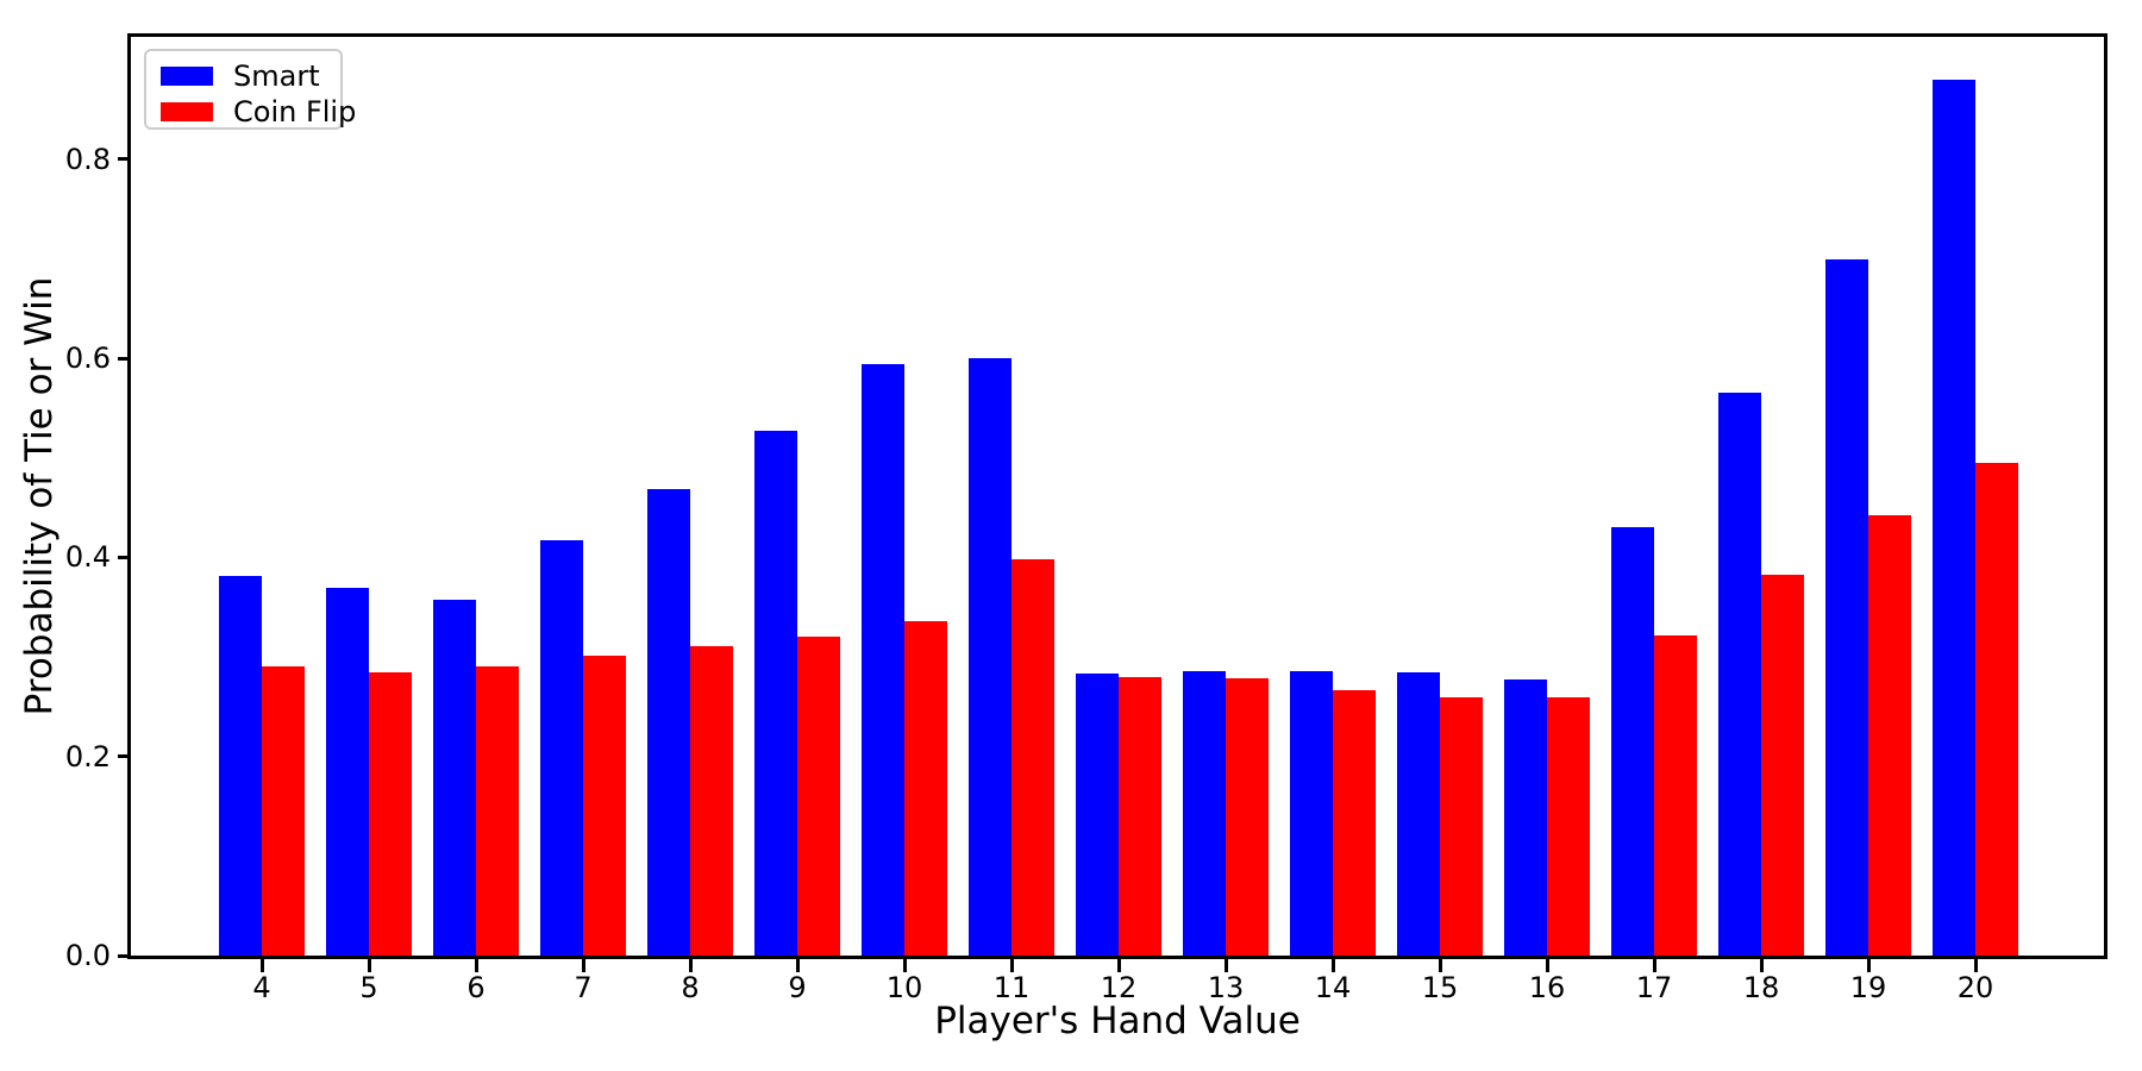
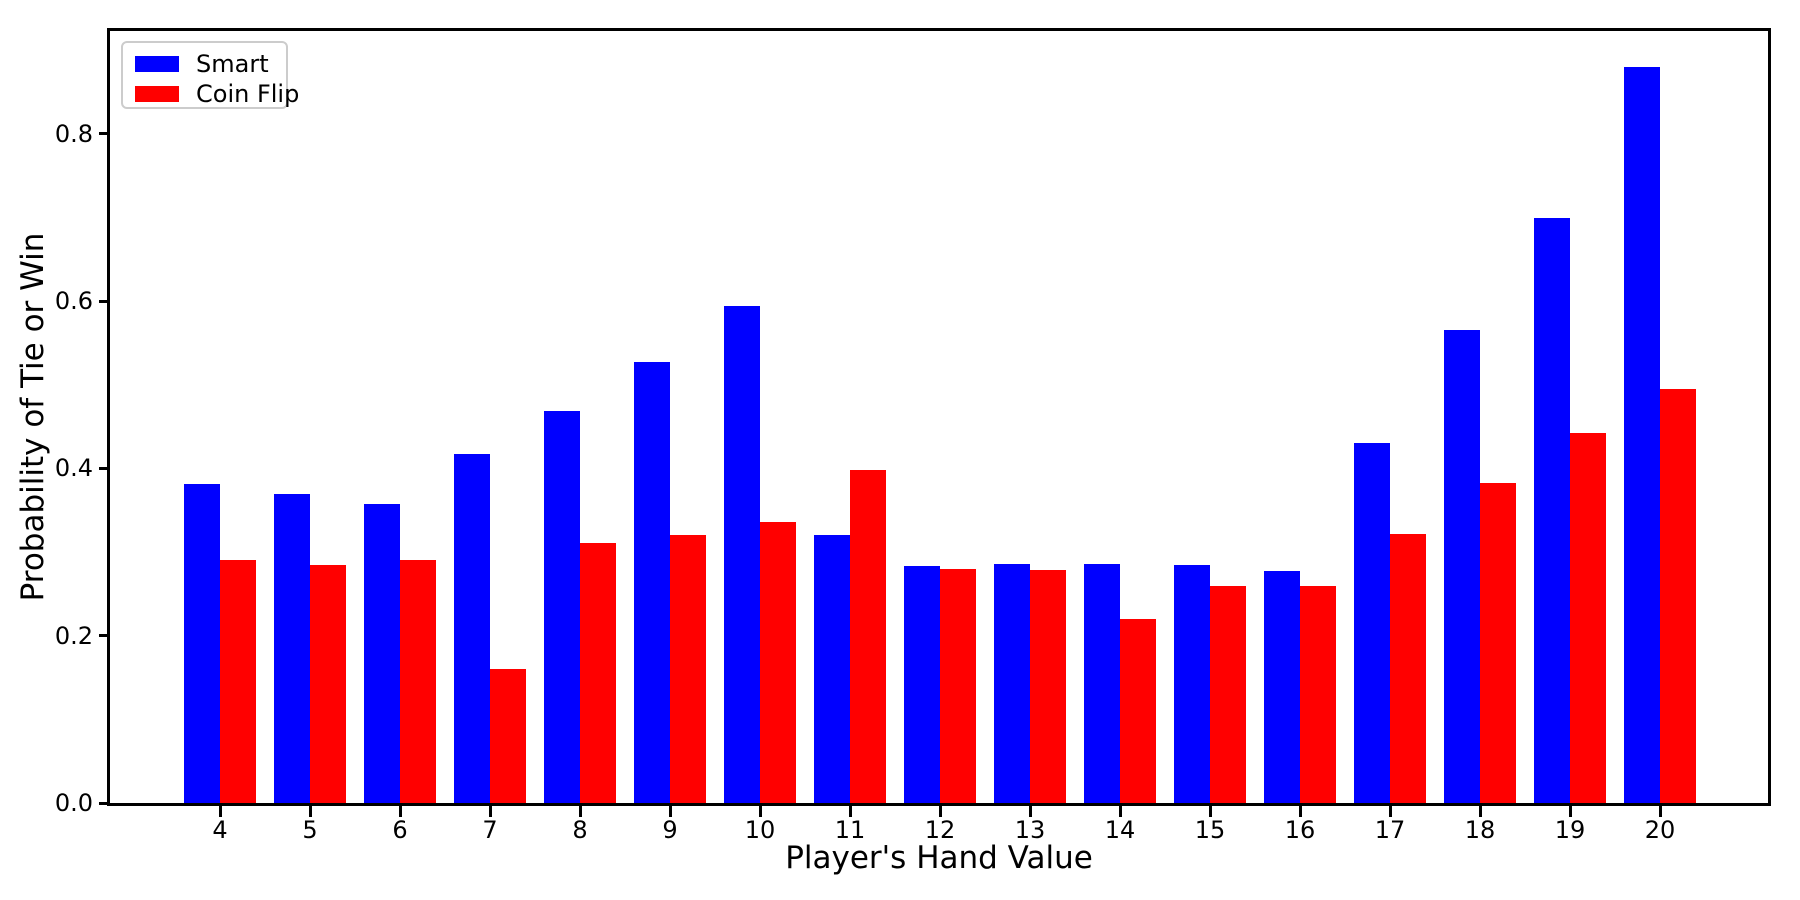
Coin Flip/7: 0.30 -> 0.16
Smart/11: 0.60 -> 0.32
Coin Flip/14: 0.27 -> 0.22
